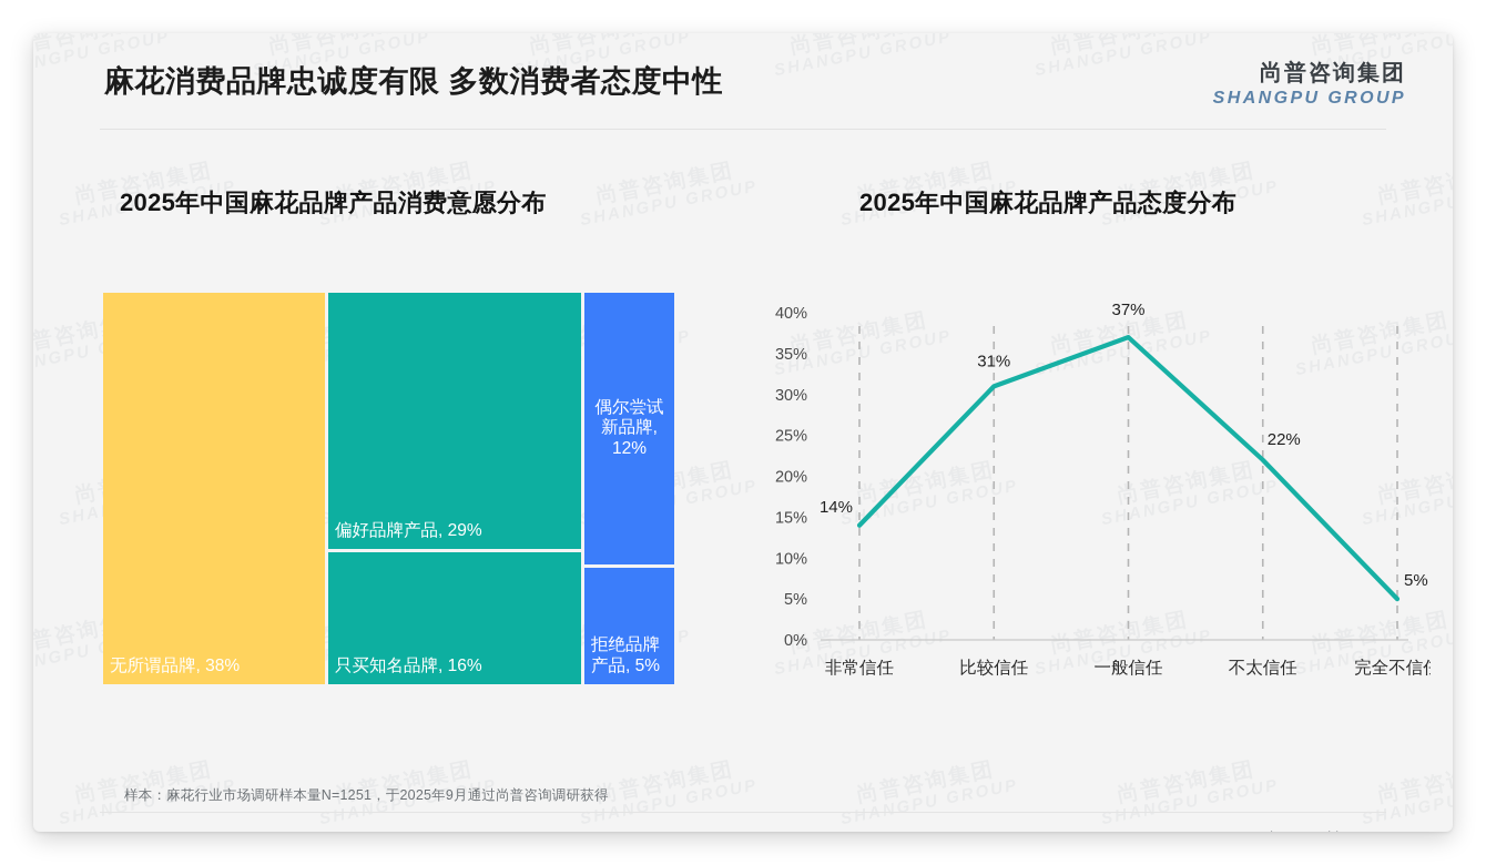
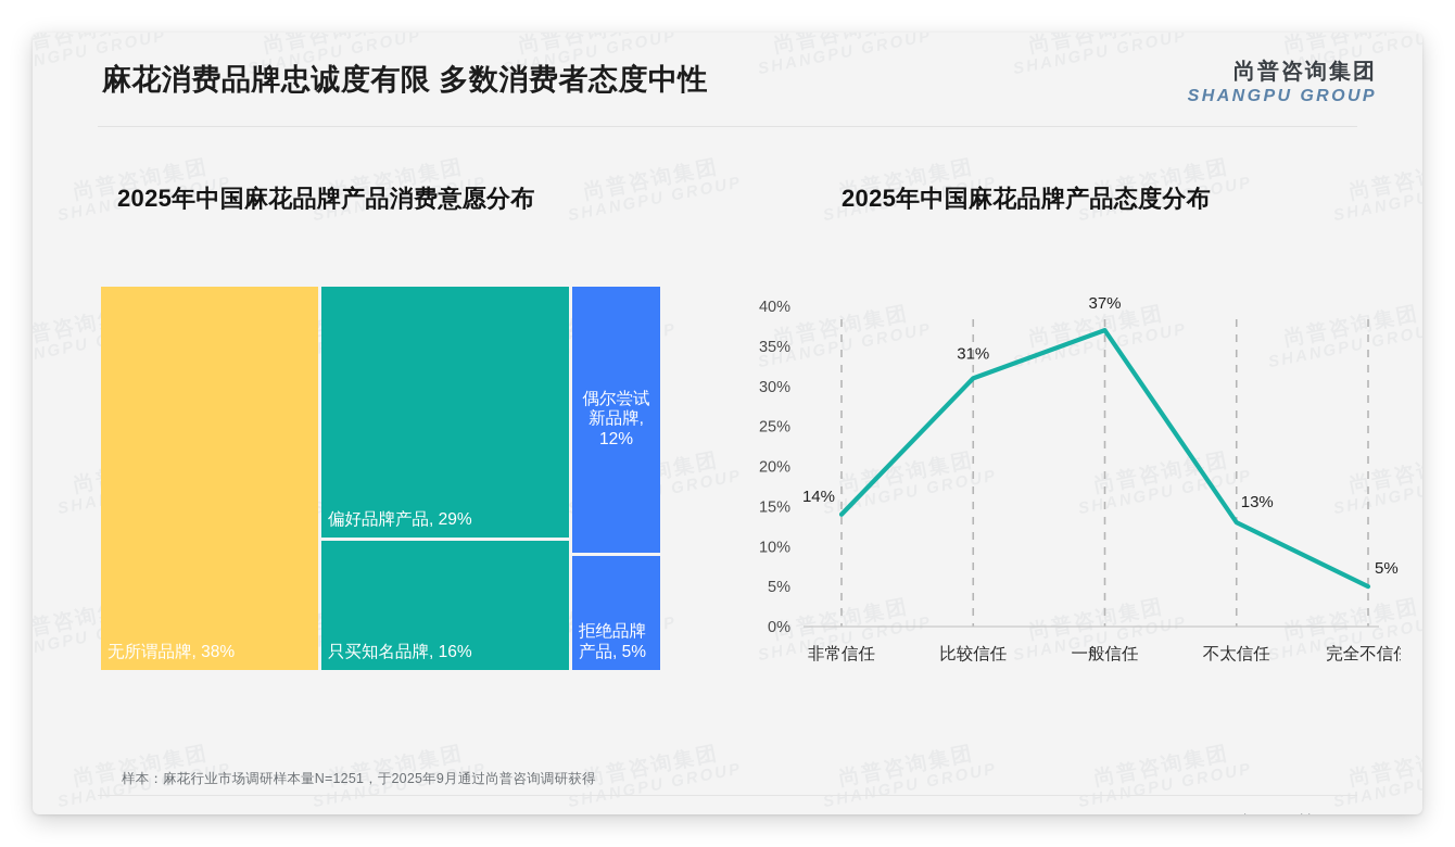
2025年中国麻花品牌产品态度分布/不太信任: 22% -> 13%
